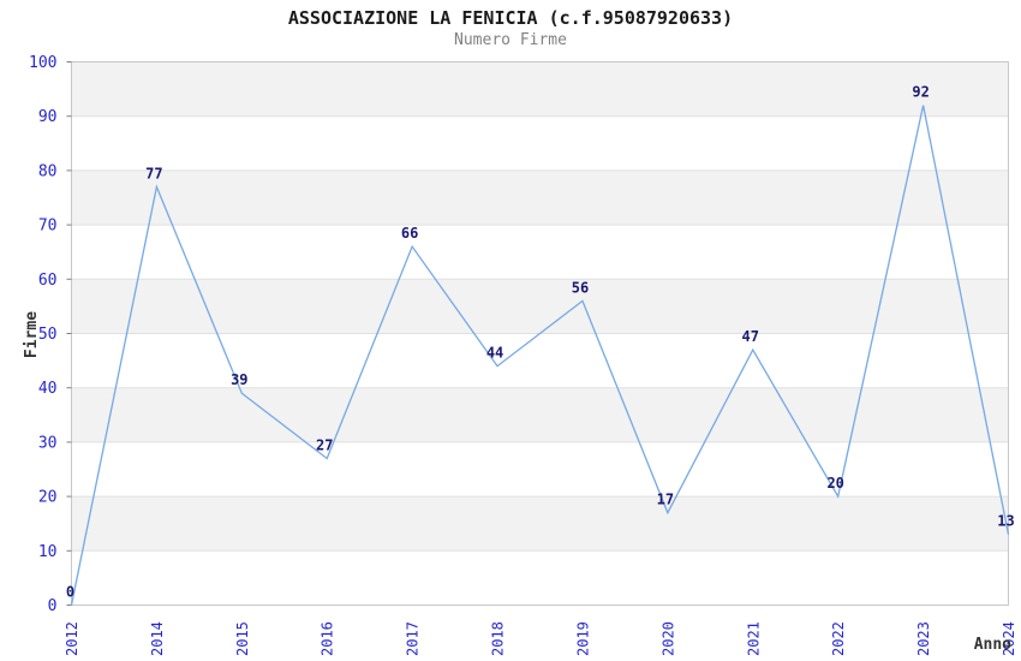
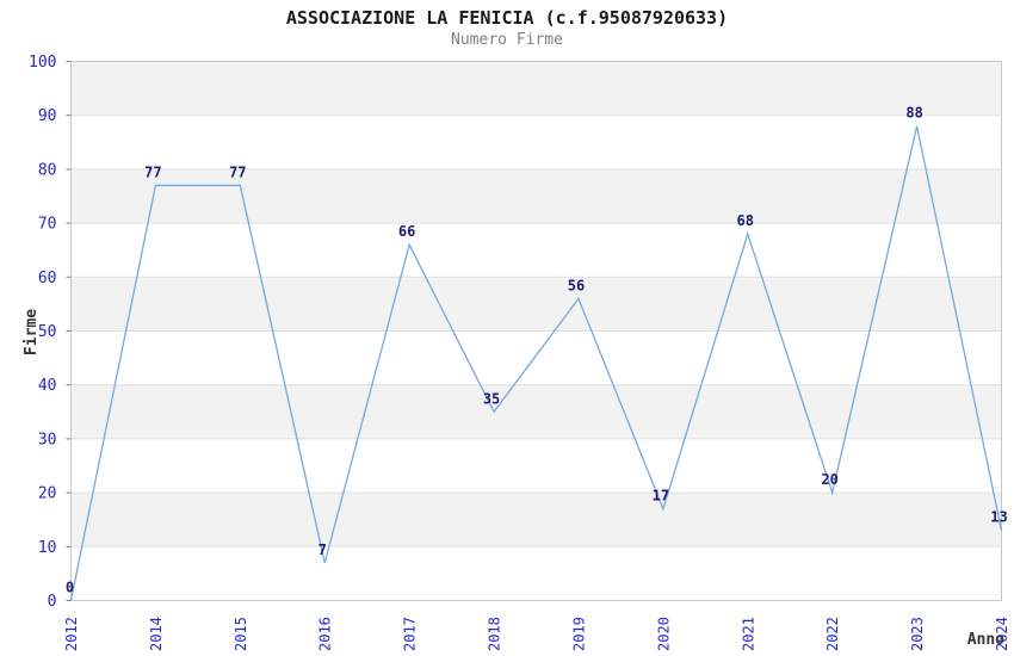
2015: 39 -> 77
2016: 27 -> 7
2018: 44 -> 35
2021: 47 -> 68
2023: 92 -> 88
